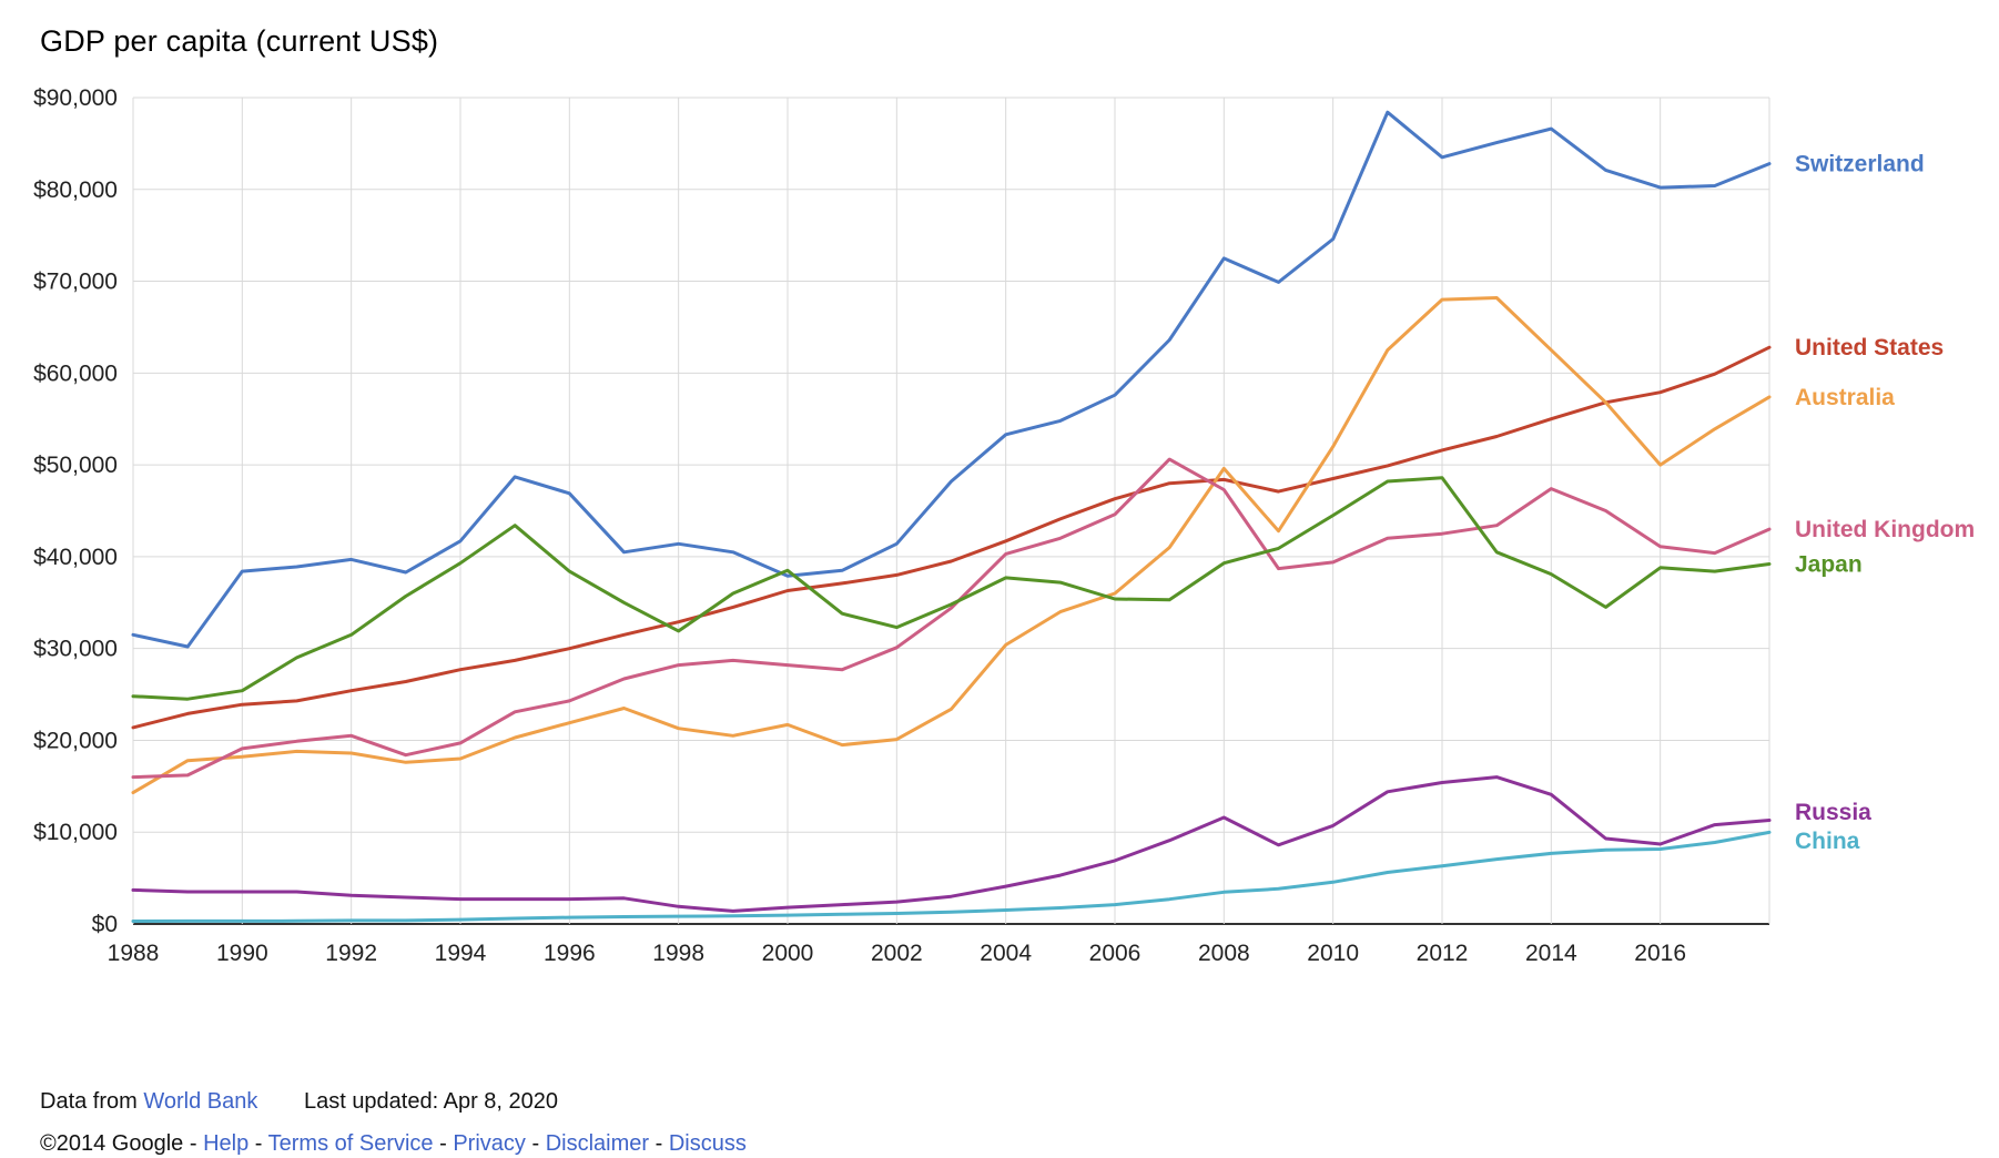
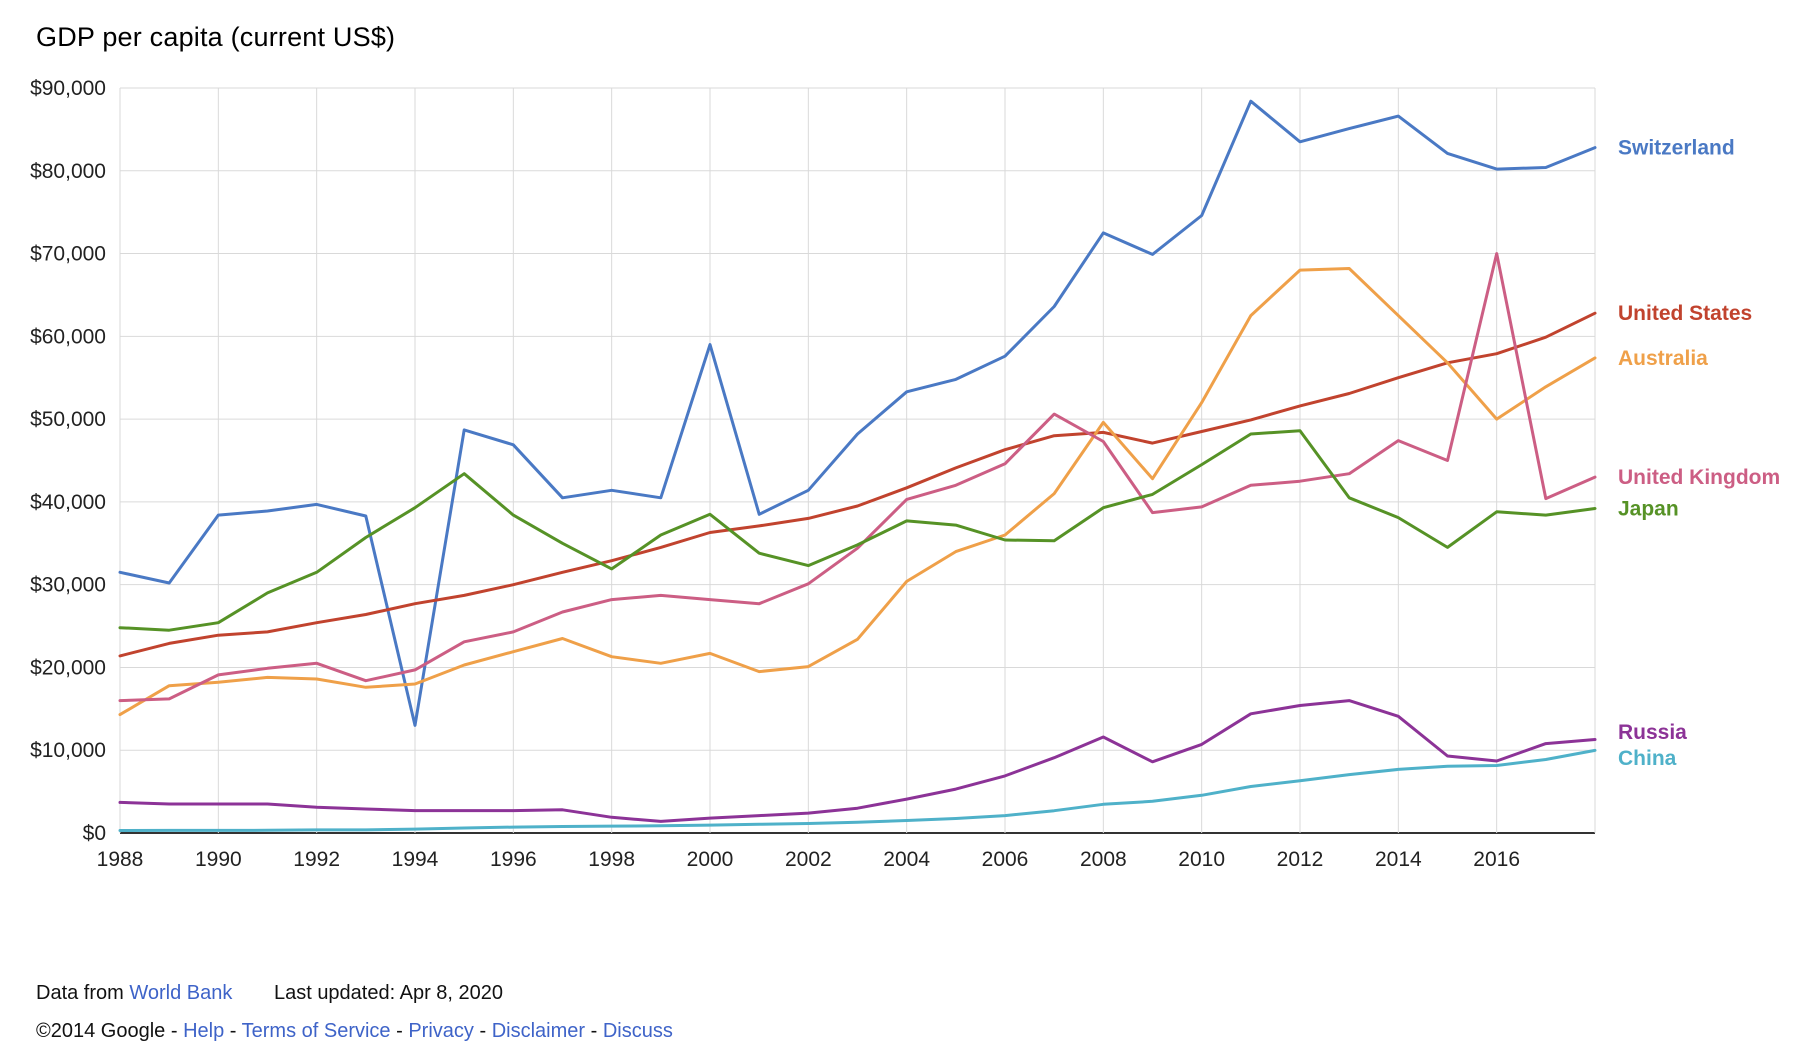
Switzerland/1994: $42000 -> $13000
Switzerland/2000: $38000 -> $59000
United Kingdom/2016: $41000 -> $70000
